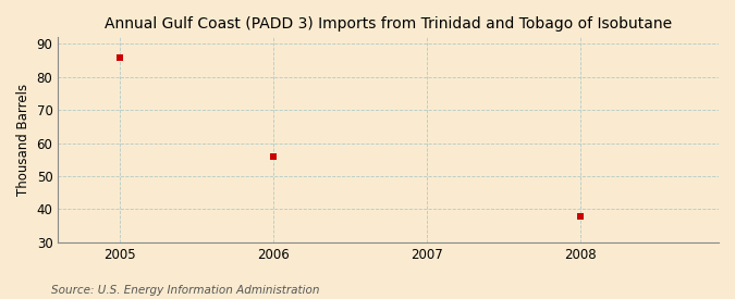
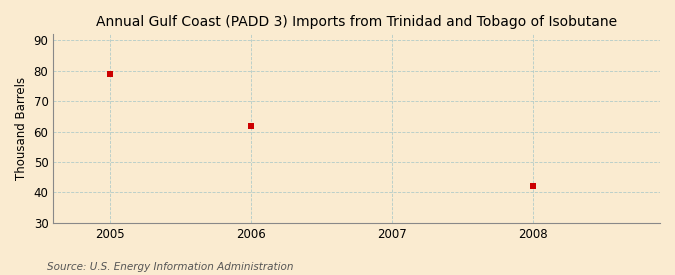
2005: 86 -> 79
2006: 56 -> 62
2008: 38 -> 42
